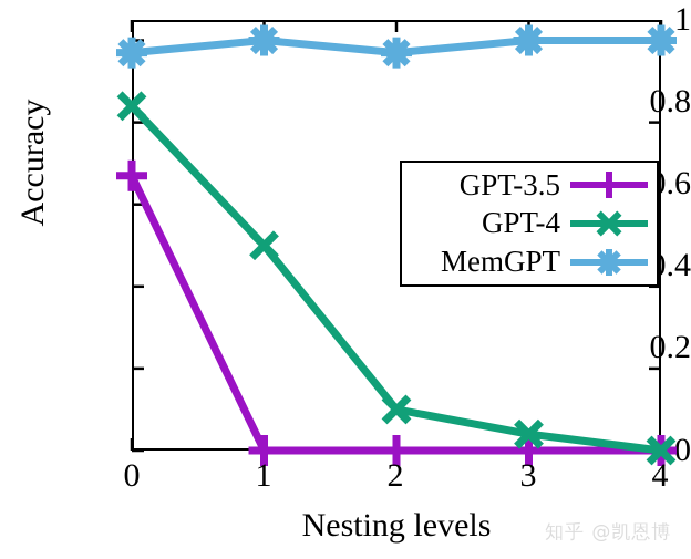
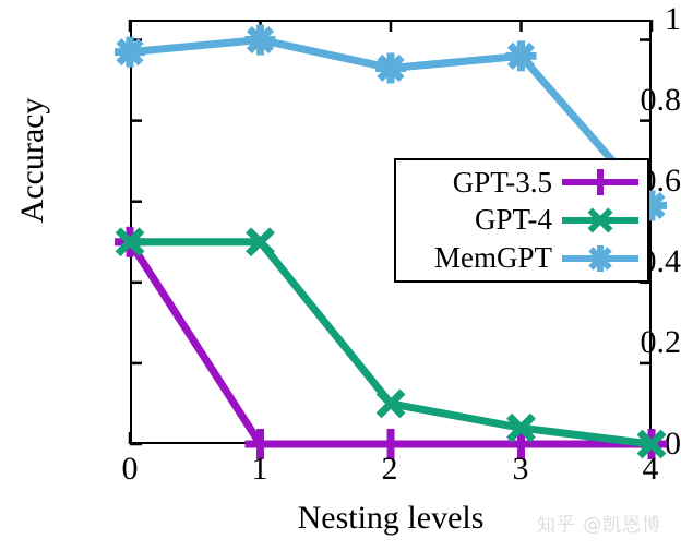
GPT-3.5/0: 0.67 -> 0.50
GPT-4/0: 0.84 -> 0.50
MemGPT/2: 0.97 -> 0.93
MemGPT/3: 1.00 -> 0.96
MemGPT/4: 1.00 -> 0.59
